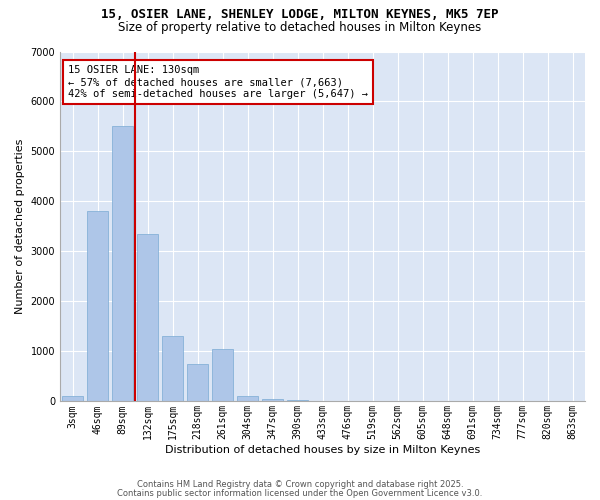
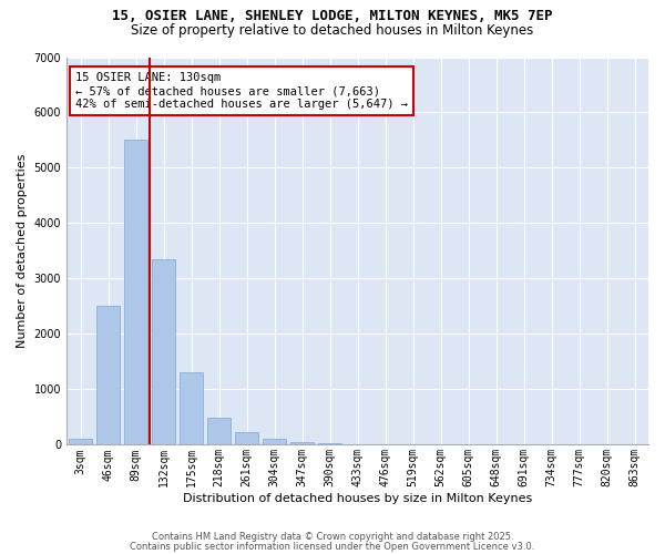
46sqm: 3800 -> 2500
218sqm: 750 -> 480
261sqm: 1050 -> 220
